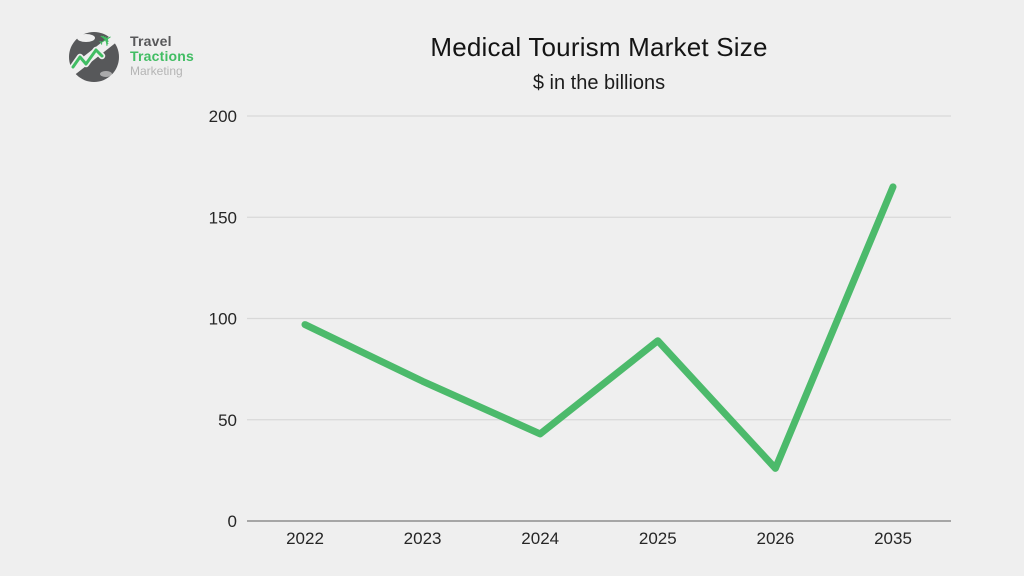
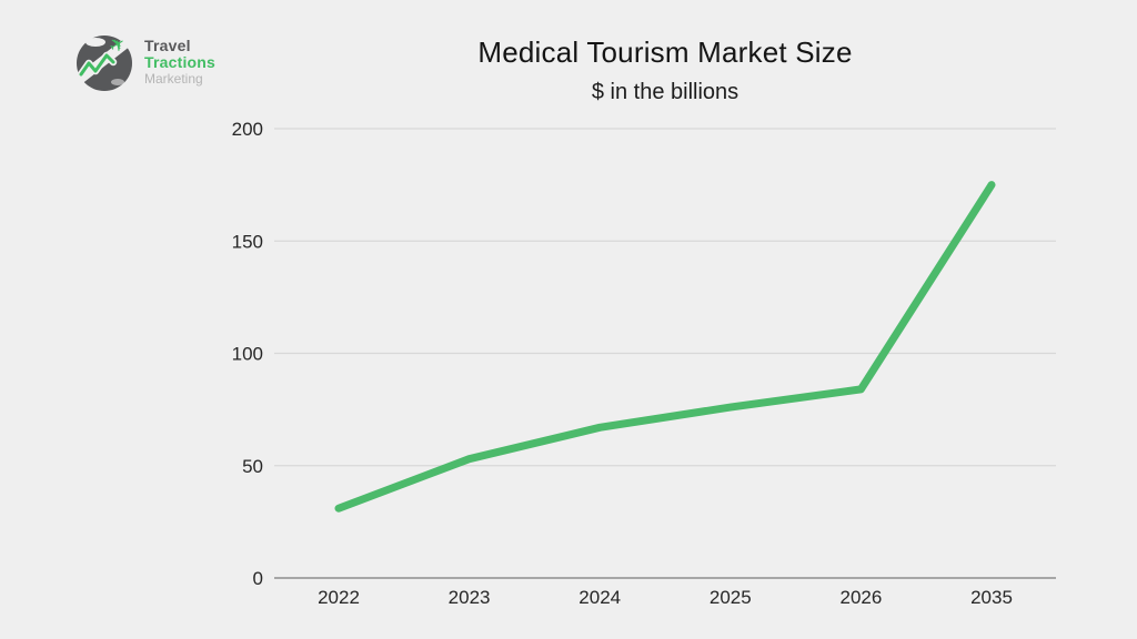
2022: 97 -> 31
2023: 69 -> 53
2024: 43 -> 67
2025: 89 -> 76
2026: 26 -> 84
2035: 165 -> 175
